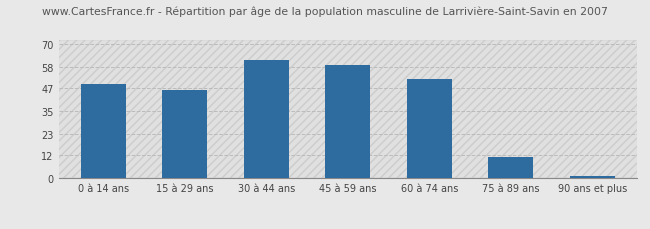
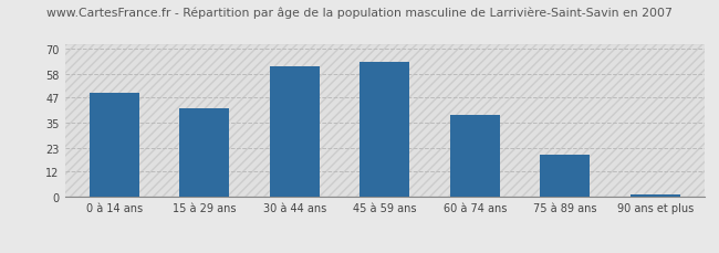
15 à 29 ans: 46 -> 42
45 à 59 ans: 59 -> 64
60 à 74 ans: 52 -> 39
75 à 89 ans: 11 -> 20
